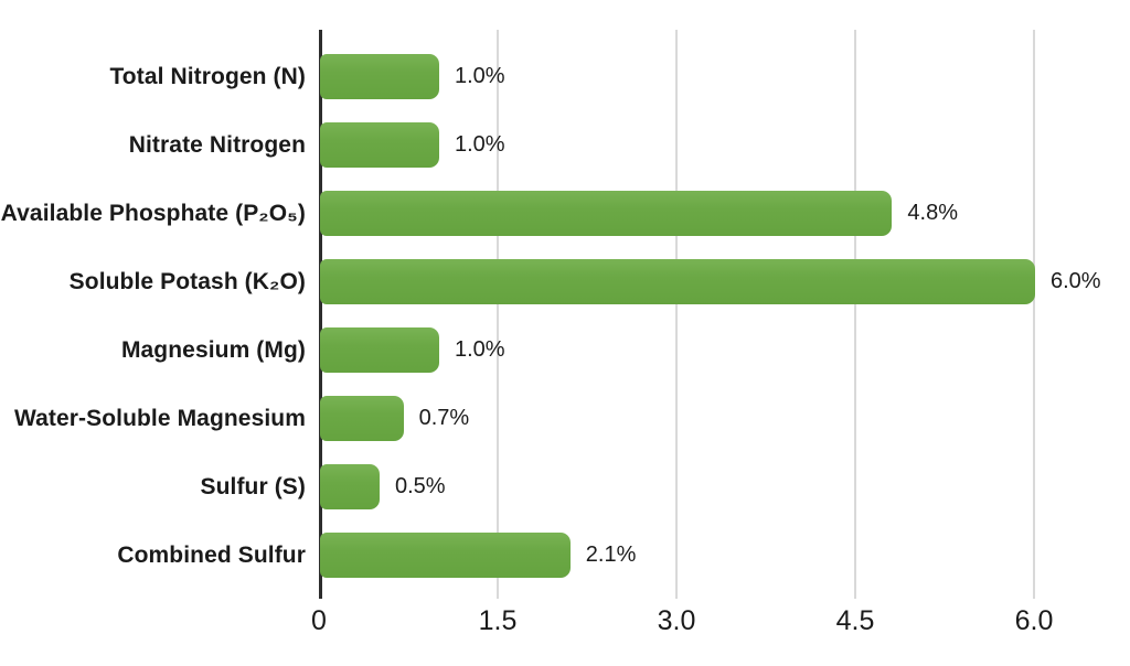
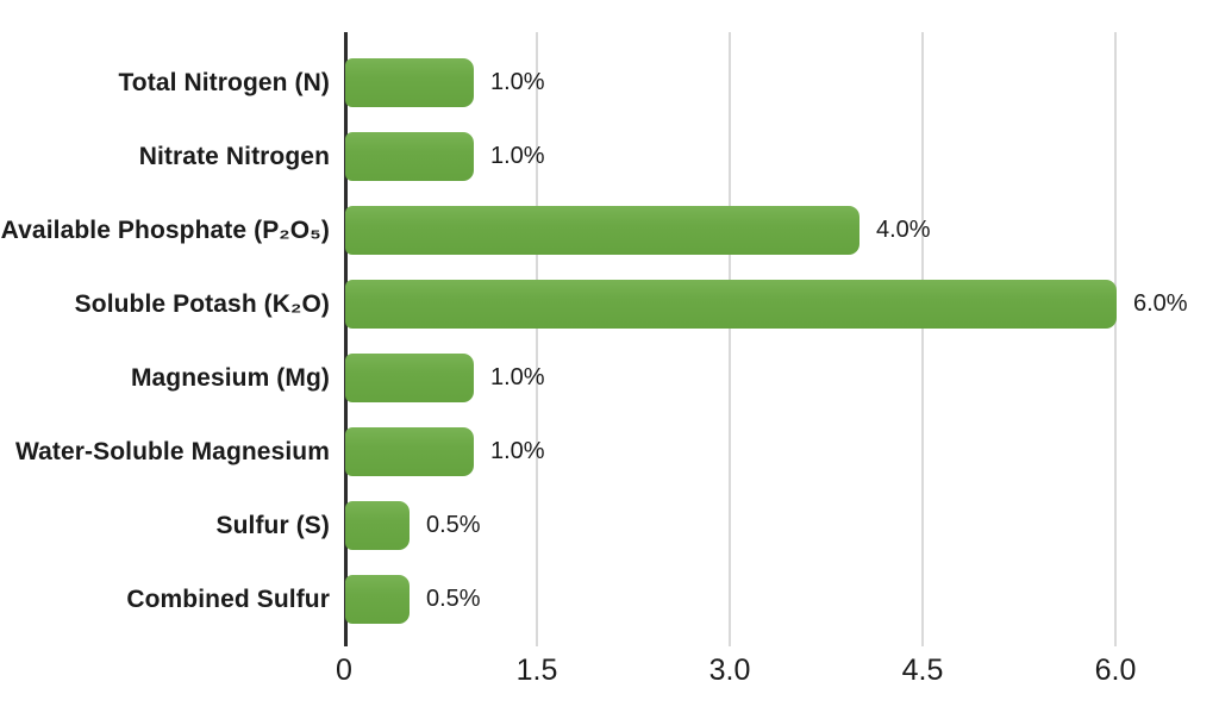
Available Phosphate (P₂O₅): 4.8% -> 4.0%
Water-Soluble Magnesium: 0.7% -> 1.0%
Combined Sulfur: 2.1% -> 0.5%
